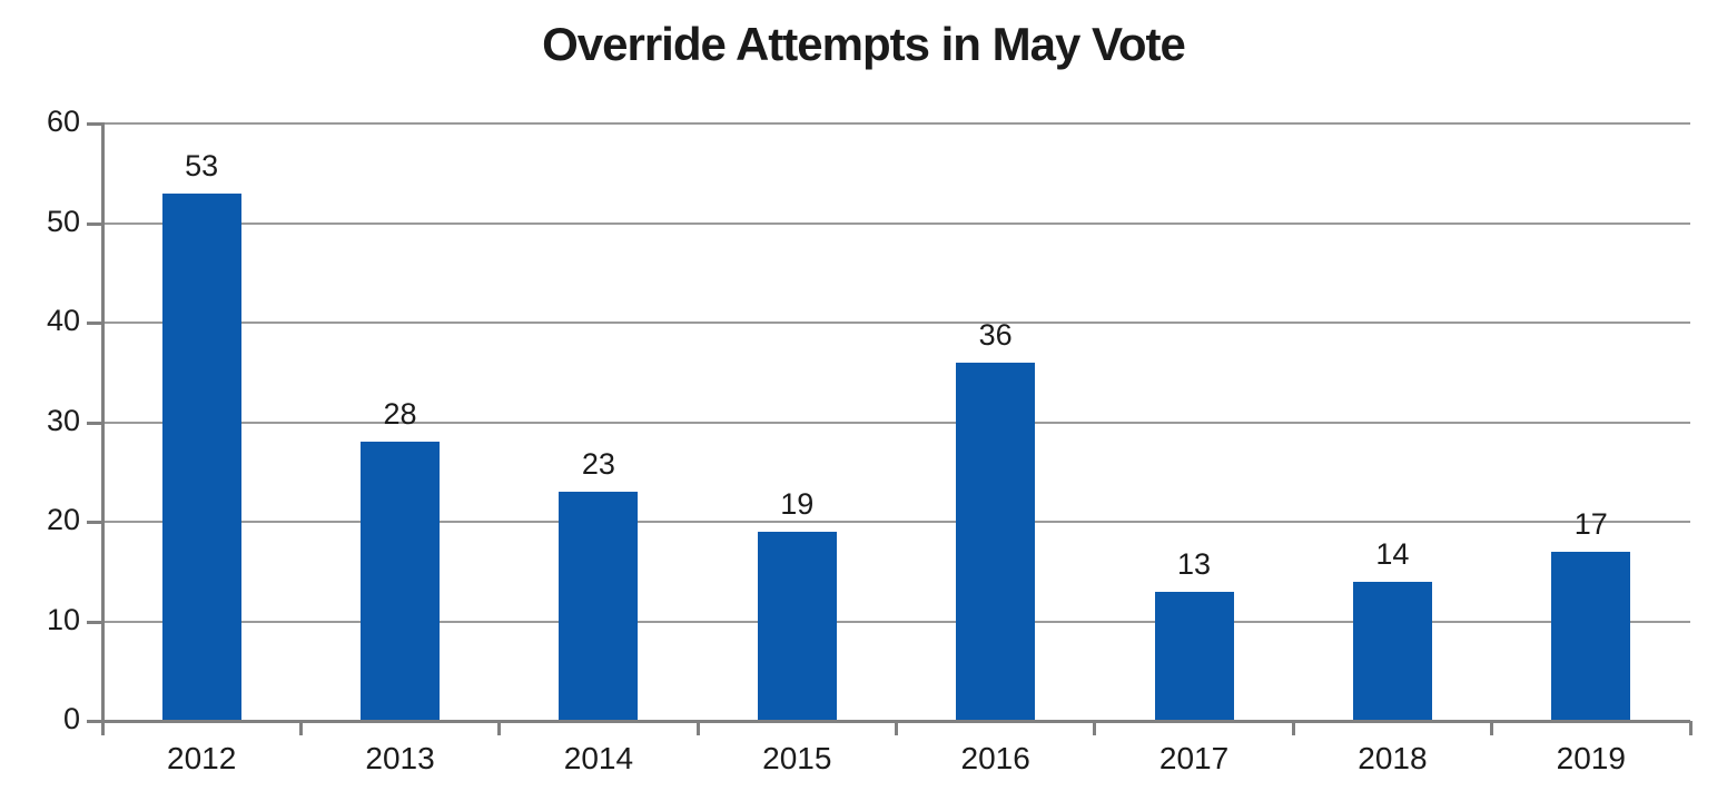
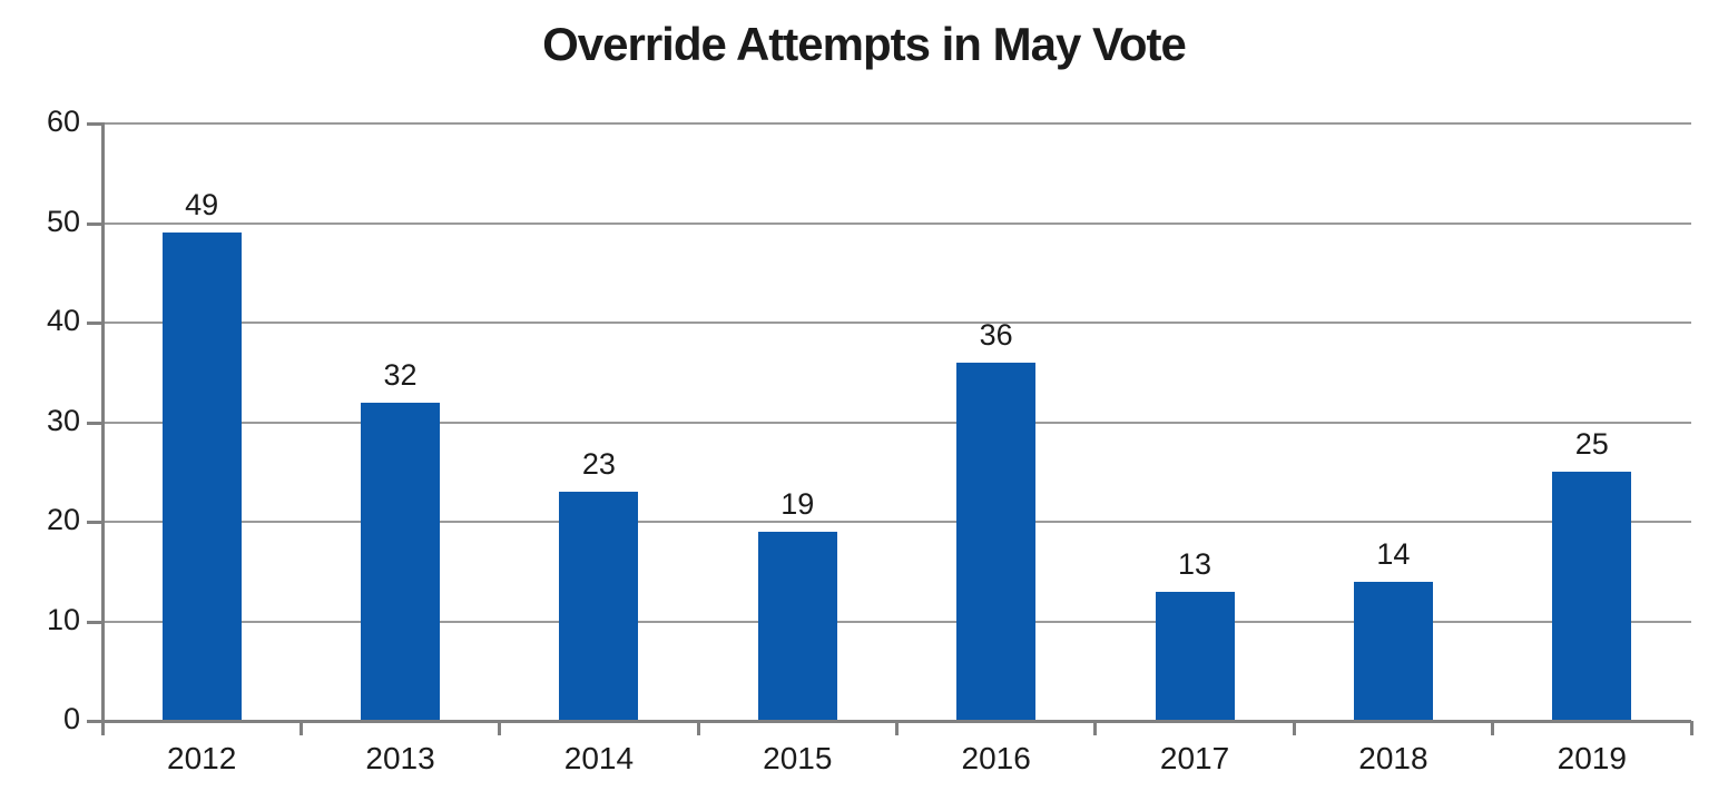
2012: 53 -> 49
2013: 28 -> 32
2019: 17 -> 25
